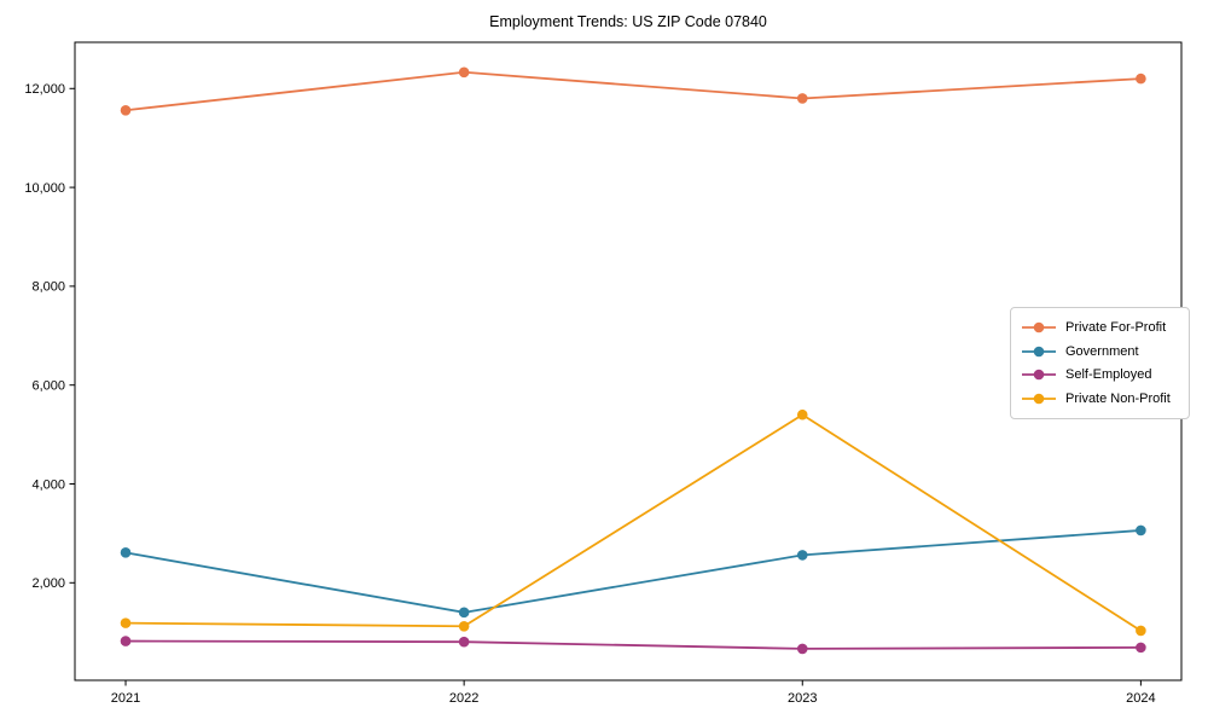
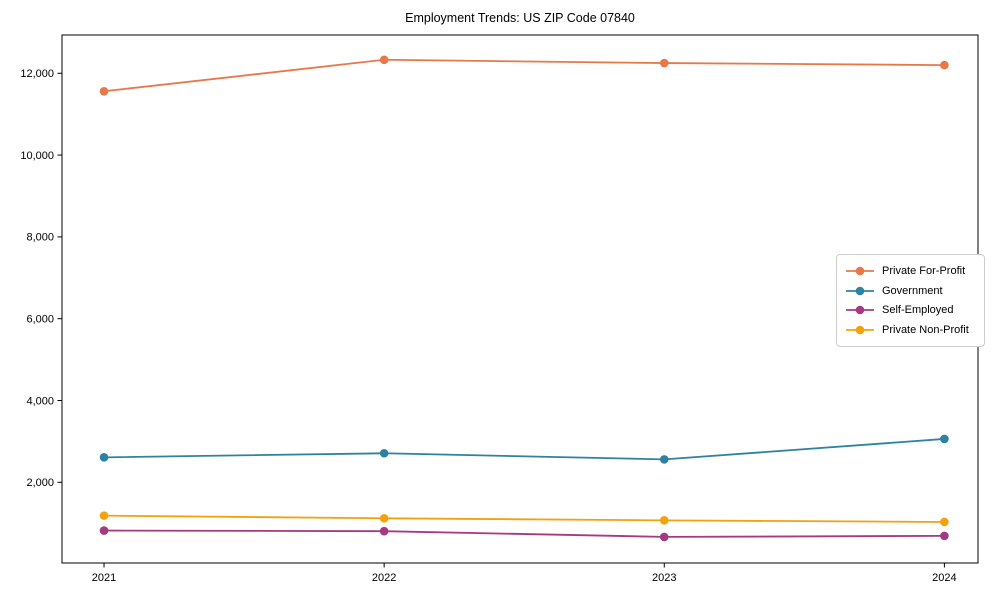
Government/2022: 1400 -> 2700
Private For-Profit/2023: 11800 -> 12200
Private Non-Profit/2023: 5400 -> 1100
